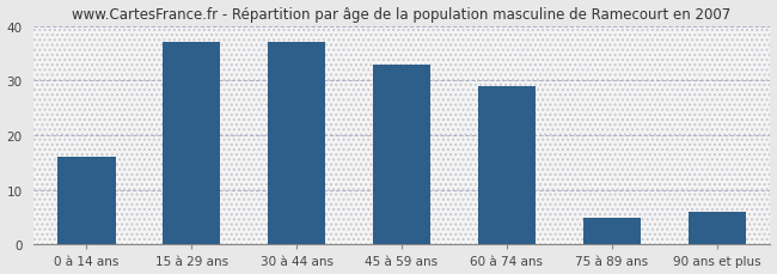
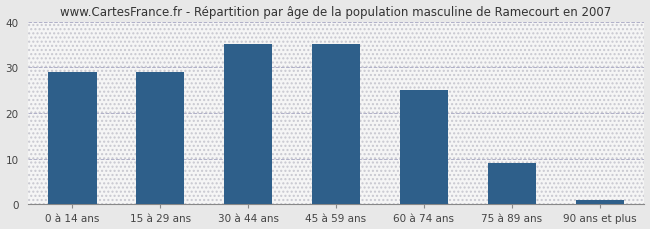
0 à 14 ans: 16 -> 29
15 à 29 ans: 37 -> 29
30 à 44 ans: 37 -> 35
45 à 59 ans: 33 -> 35
60 à 74 ans: 29 -> 25
75 à 89 ans: 5 -> 9
90 ans et plus: 6 -> 1
